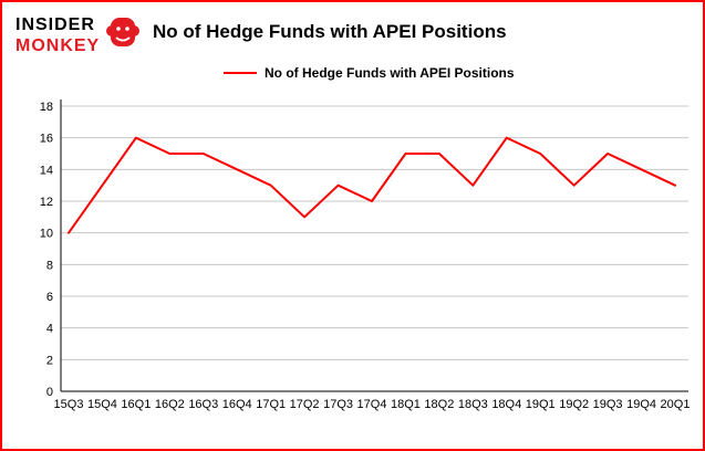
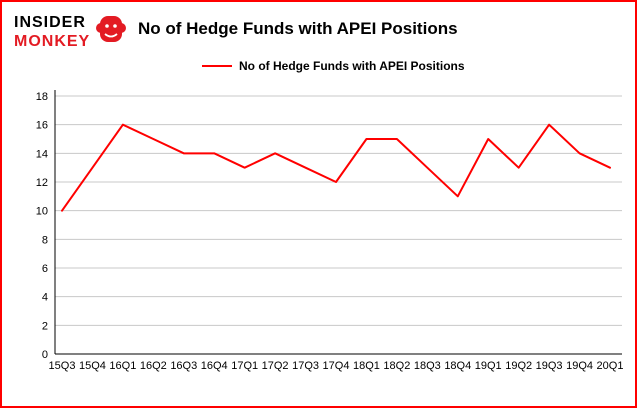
16Q3: 15 -> 14
17Q2: 11 -> 14
18Q4: 16 -> 11
19Q3: 15 -> 16
